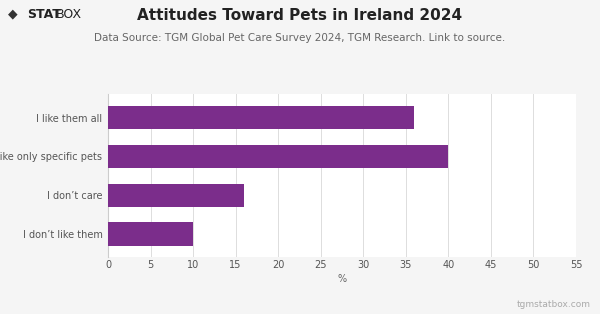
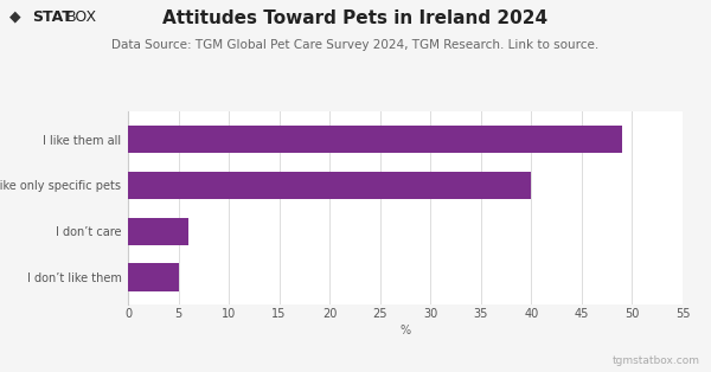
I like them all: 36 -> 49
I don’t care: 16 -> 6
I don’t like them: 10 -> 5
